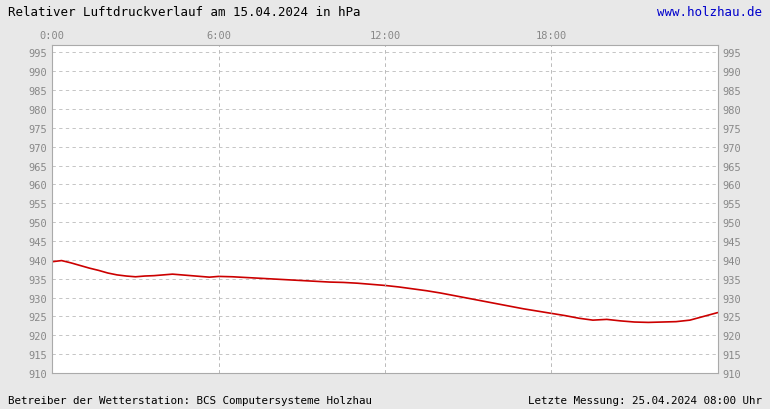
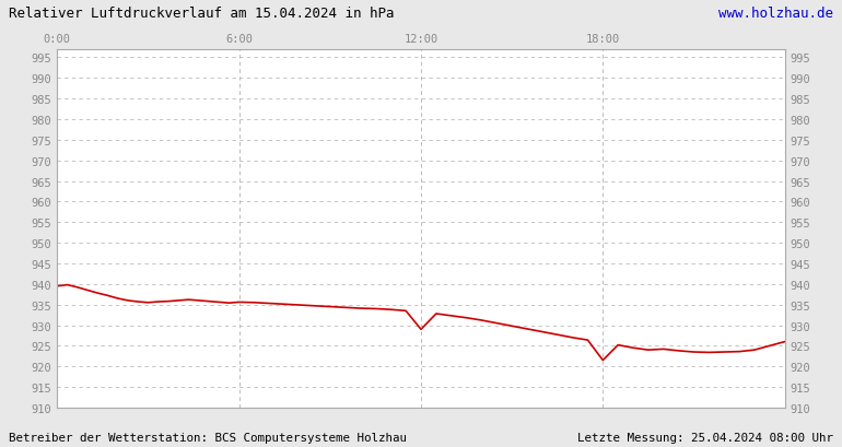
12:00: 933.2 -> 929.0
18:00: 925.8 -> 921.5
